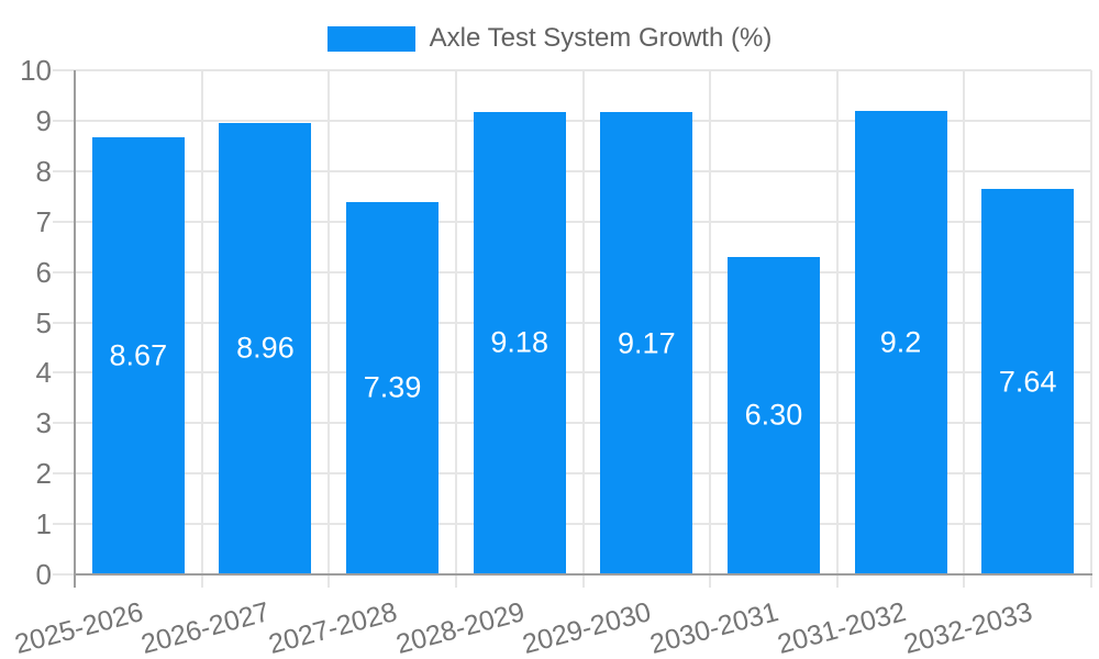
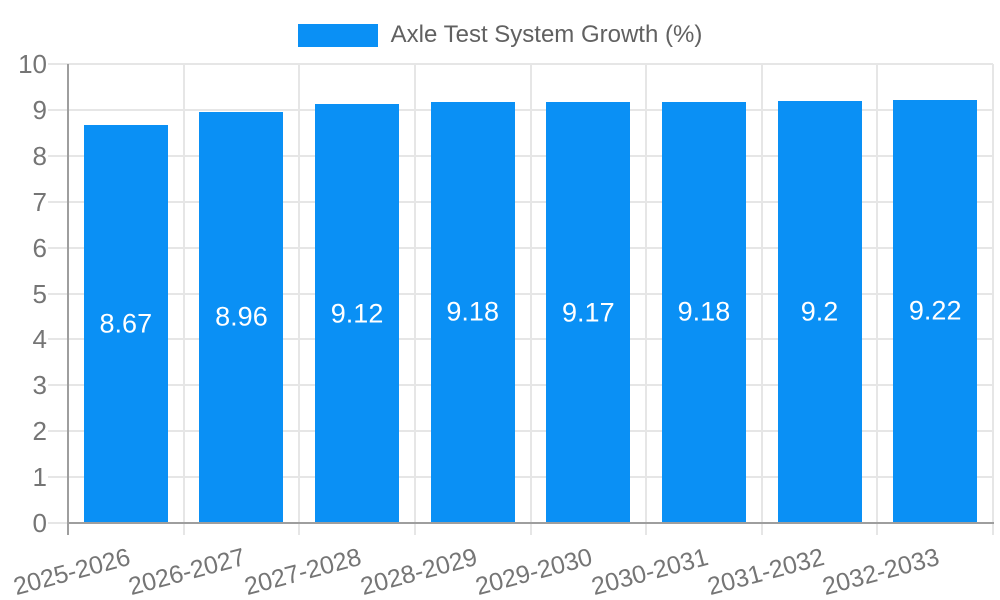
2027-2028: 7.39 -> 9.12
2030-2031: 6.30 -> 9.18
2032-2033: 7.64 -> 9.22
